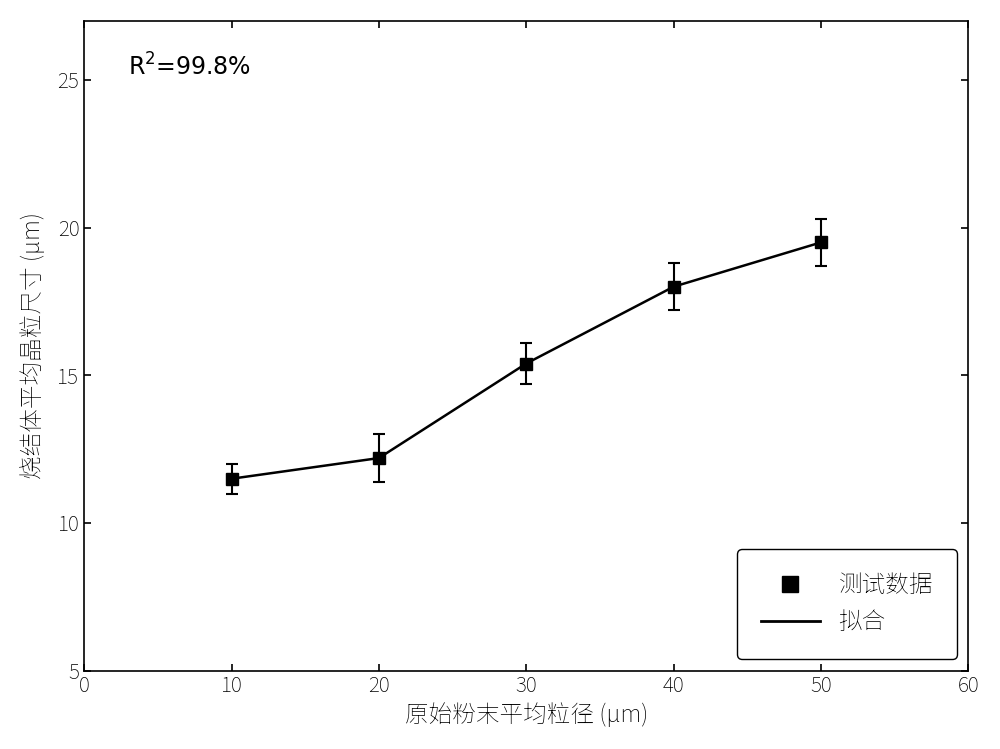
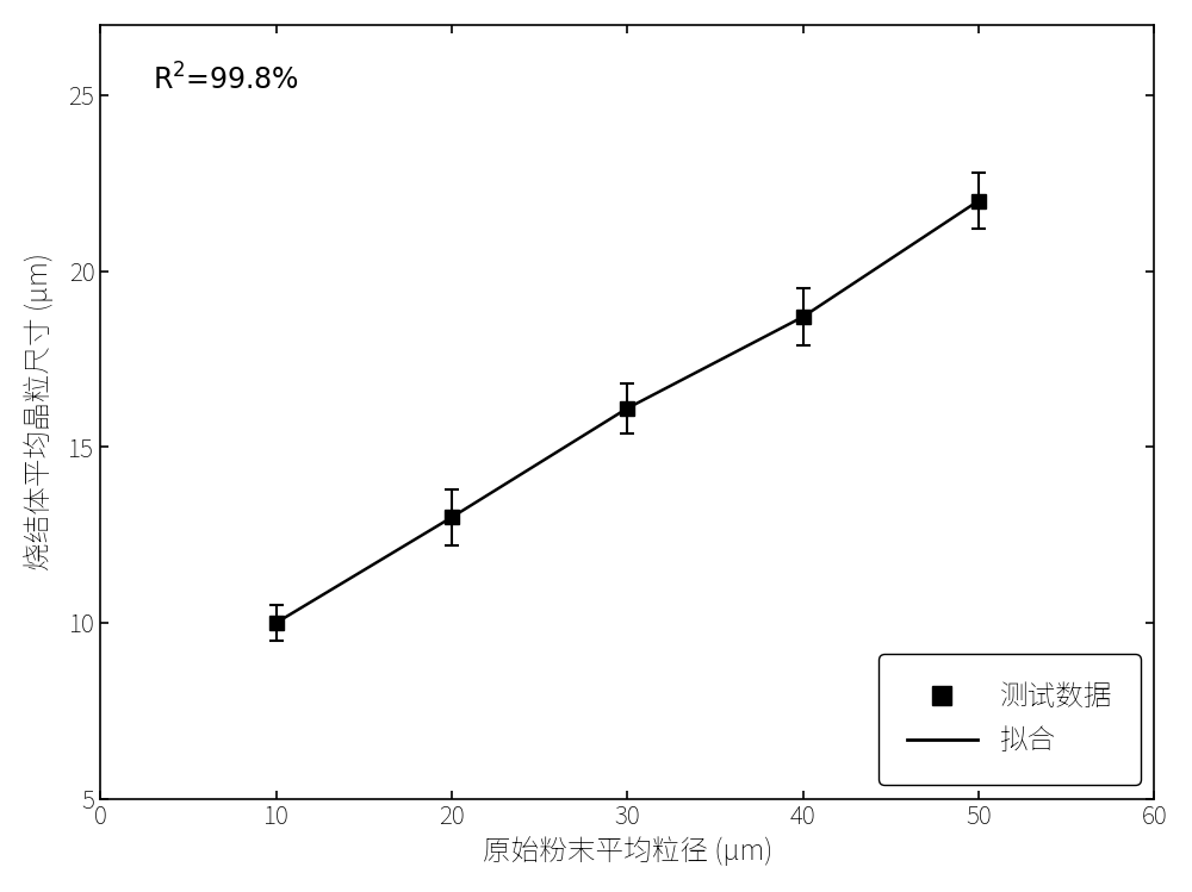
10: 11.5 -> 10.0
20: 12.2 -> 13.0
30: 15.4 -> 16.1
40: 18.0 -> 18.7
50: 19.5 -> 22.0
